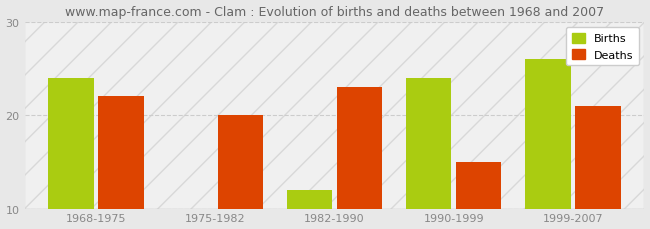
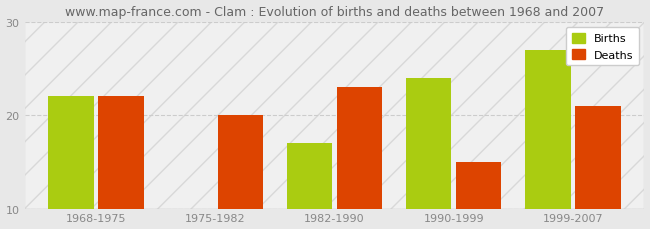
Births/1968-1975: 24 -> 22
Births/1982-1990: 12 -> 17
Births/1999-2007: 26 -> 27
